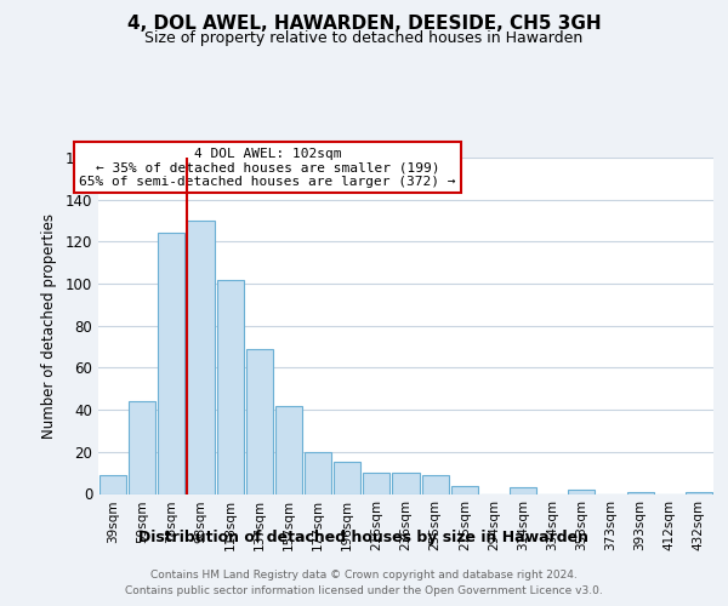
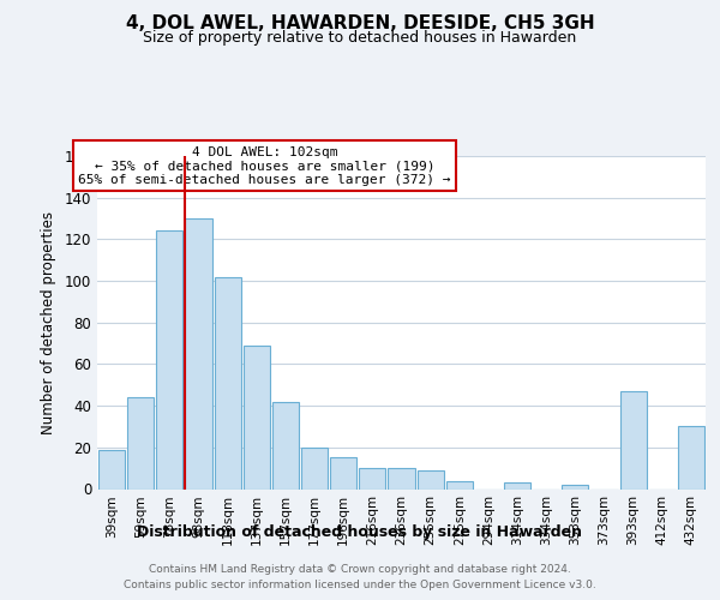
39sqm: 9 -> 19
393sqm: 1 -> 47
432sqm: 1 -> 30
